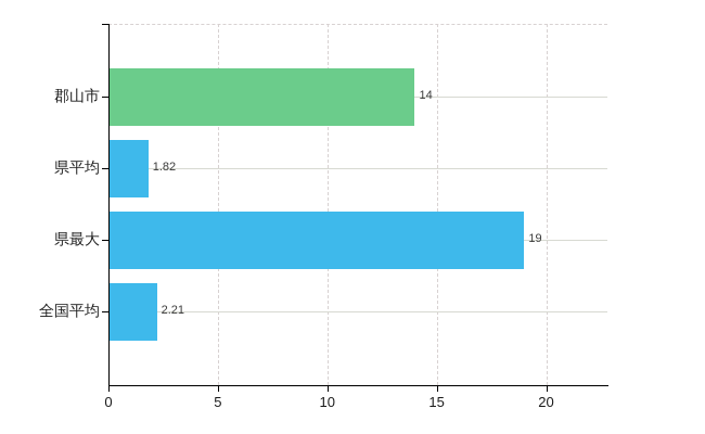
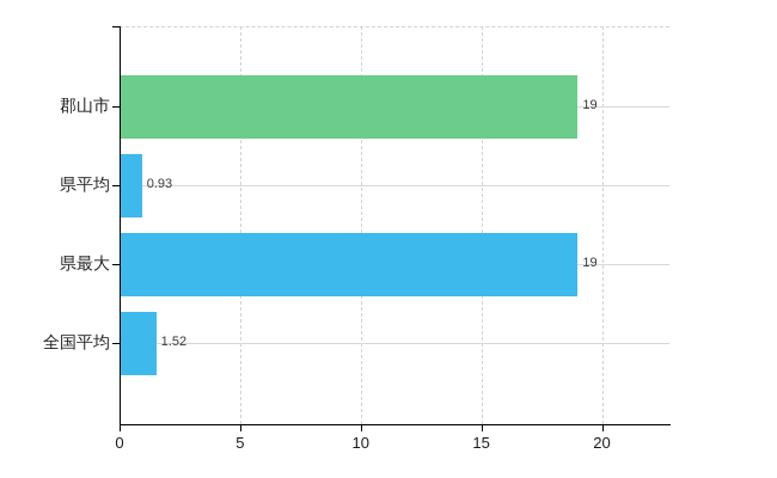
郡山市: 14 -> 19
県平均: 1.82 -> 0.93
全国平均: 2.21 -> 1.52
